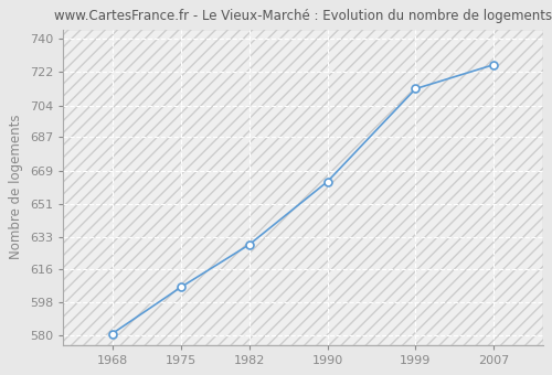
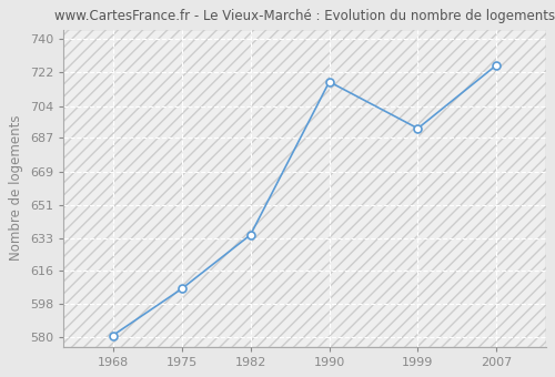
1982: 629 -> 635
1990: 663 -> 717
1999: 713 -> 692
